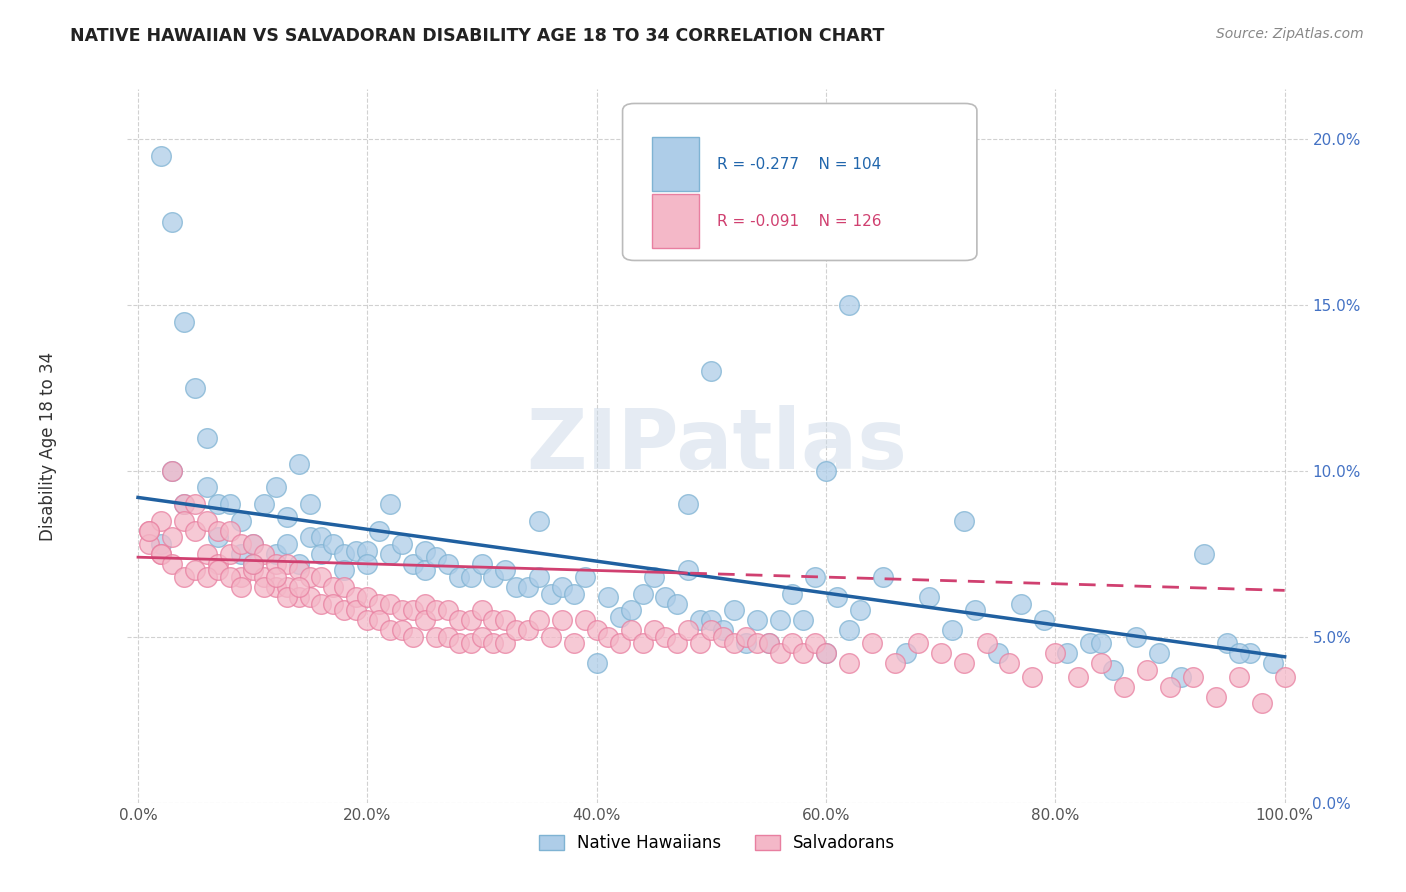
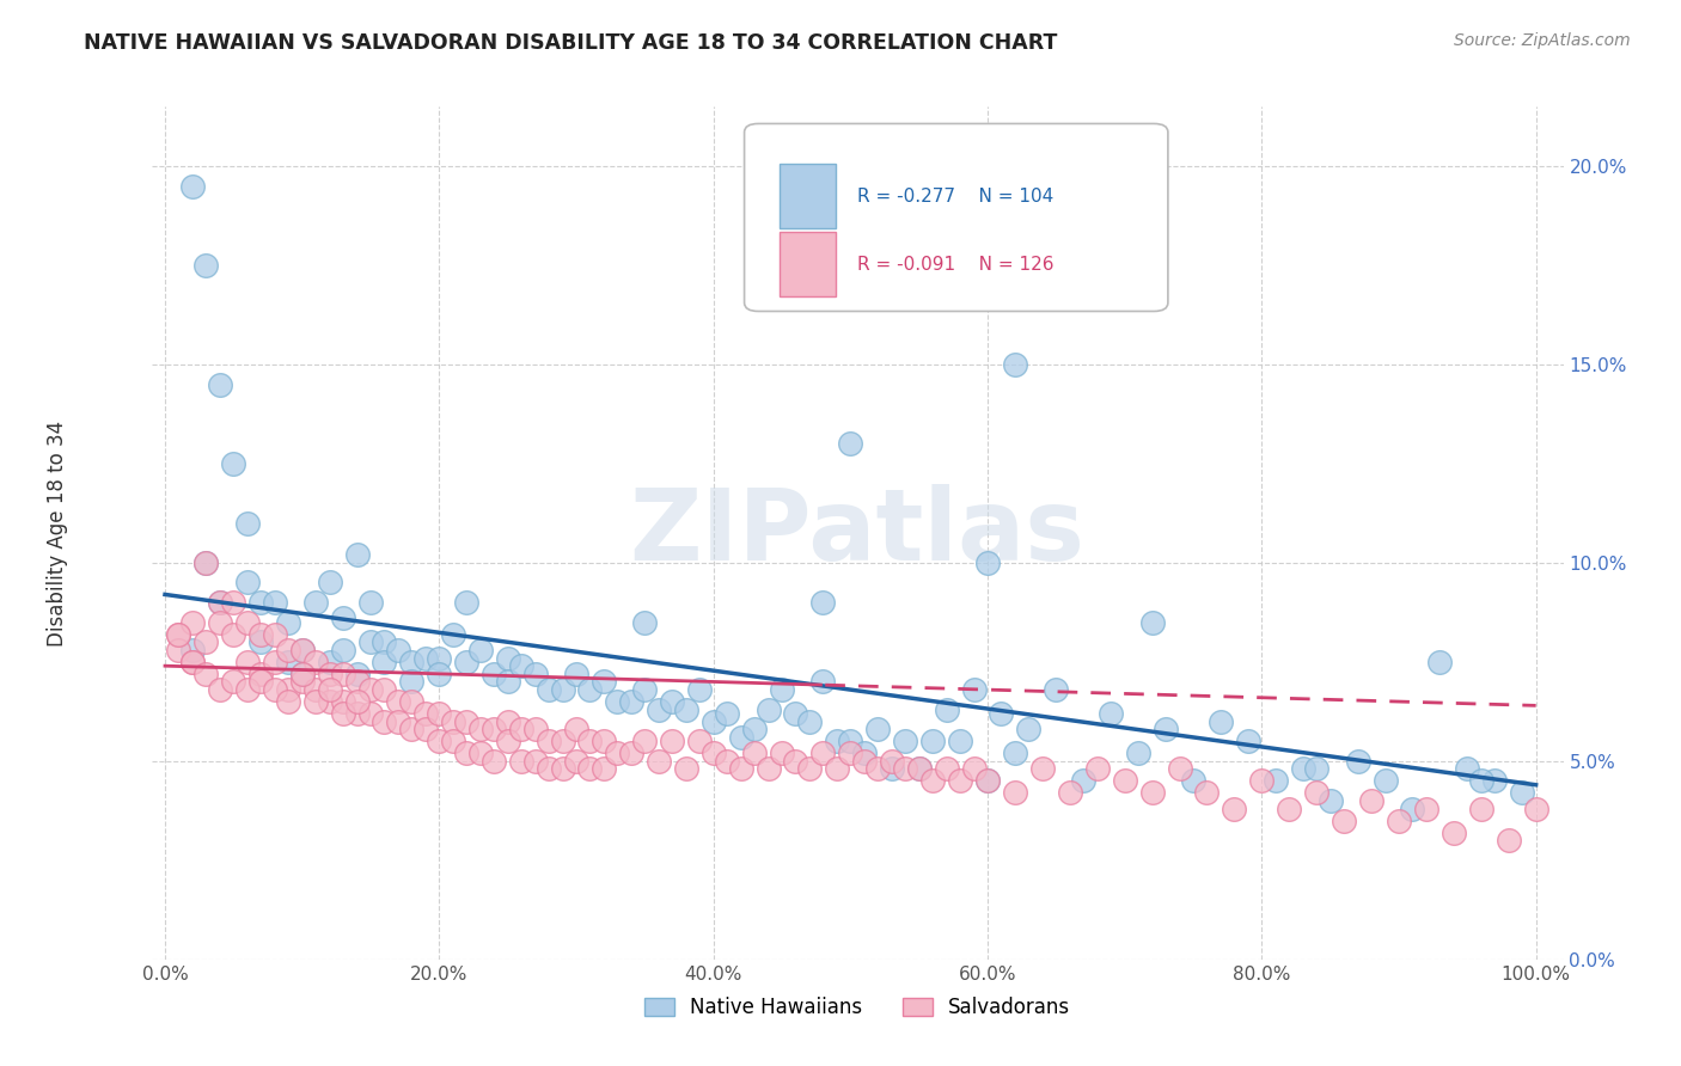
Native Hawaiians/40.0%: 4.2% -> 6.0%
